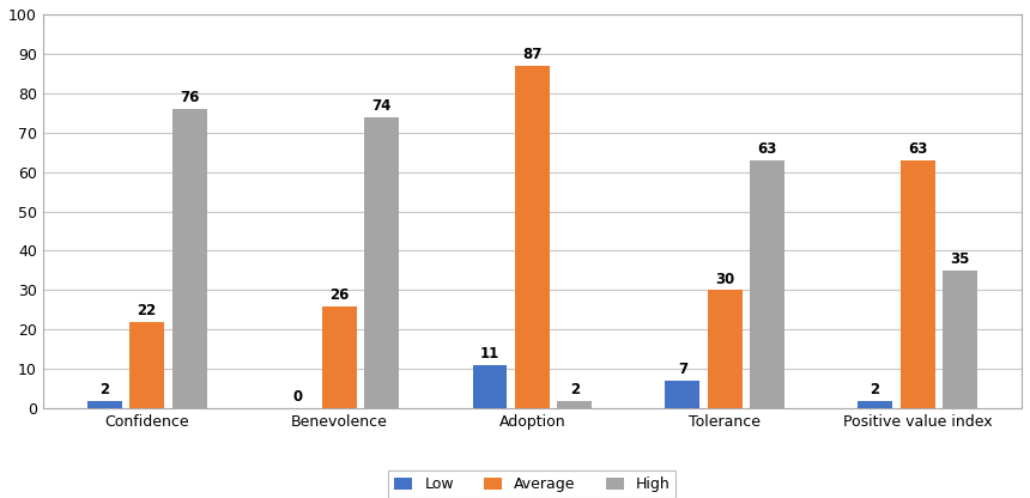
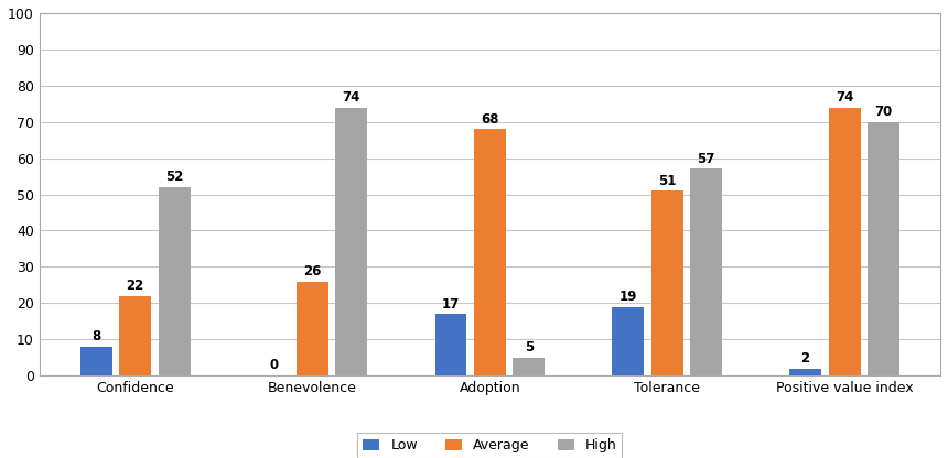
Low/Confidence: 2 -> 8
High/Confidence: 76 -> 52
Low/Adoption: 11 -> 17
Average/Adoption: 87 -> 68
High/Adoption: 2 -> 5
Low/Tolerance: 7 -> 19
Average/Tolerance: 30 -> 51
High/Tolerance: 63 -> 57
Average/Positive value index: 63 -> 74
High/Positive value index: 35 -> 70
